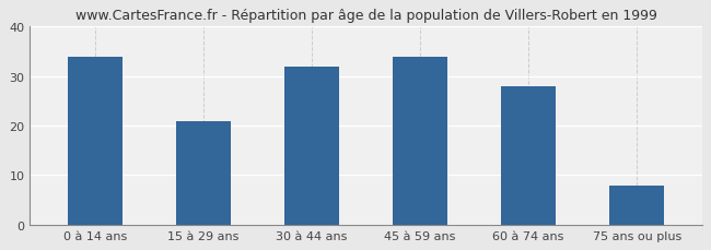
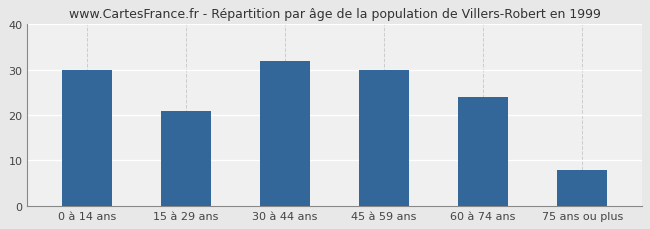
0 à 14 ans: 34 -> 30
45 à 59 ans: 34 -> 30
60 à 74 ans: 28 -> 24
